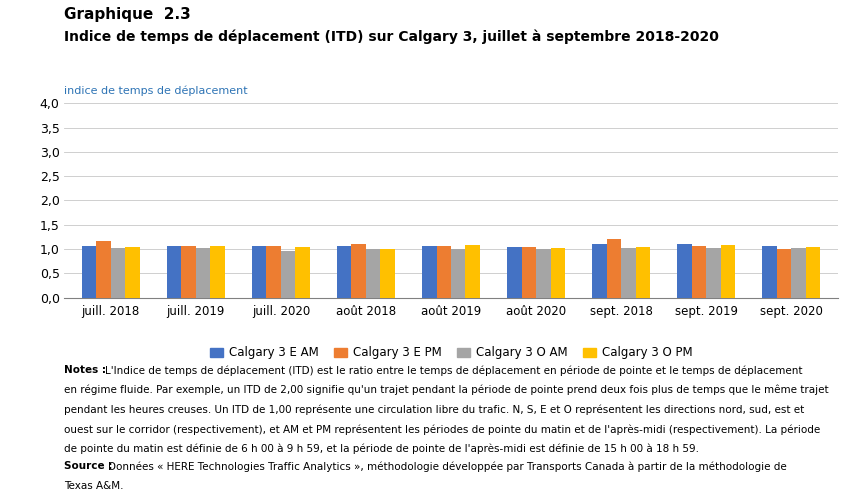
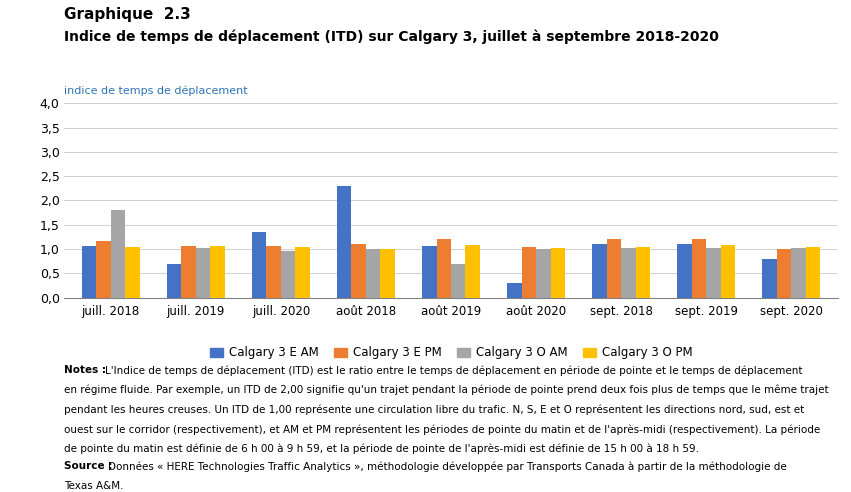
Calgary 3 O AM/juill. 2018: 1,02 -> 1,80
Calgary 3 E AM/juill. 2019: 1,06 -> 0,70
Calgary 3 E AM/juill. 2020: 1,06 -> 1,35
Calgary 3 E AM/août 2018: 1,06 -> 2,30
Calgary 3 E PM/août 2019: 1,07 -> 1,20
Calgary 3 O AM/août 2019: 1,01 -> 0,70
Calgary 3 E AM/août 2020: 1,05 -> 0,30
Calgary 3 E PM/sept. 2019: 1,06 -> 1,20
Calgary 3 E AM/sept. 2020: 1,07 -> 0,80
